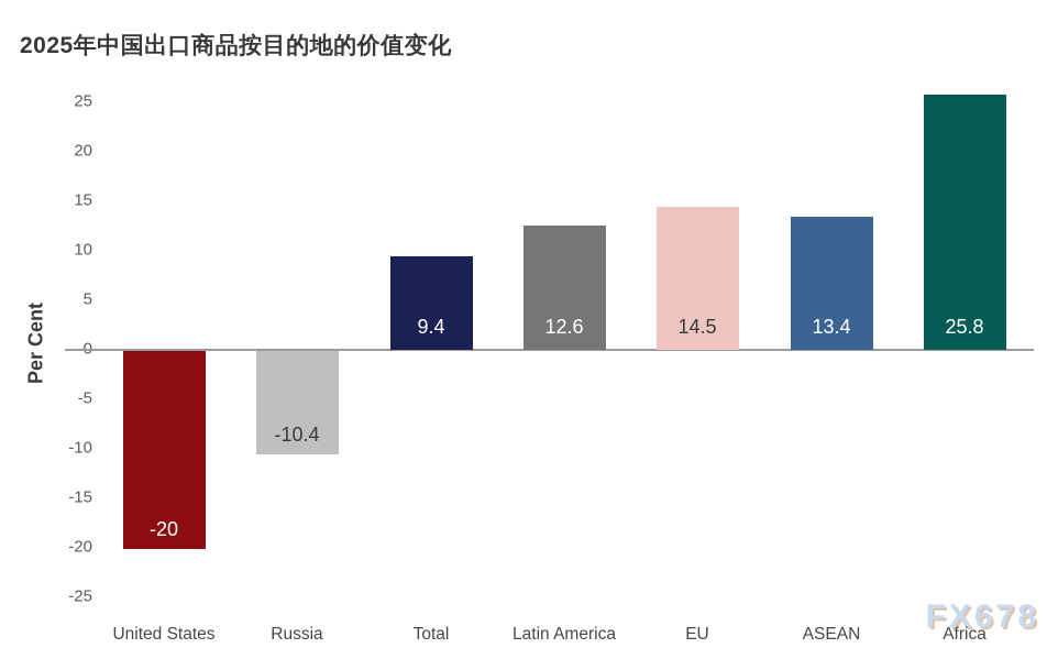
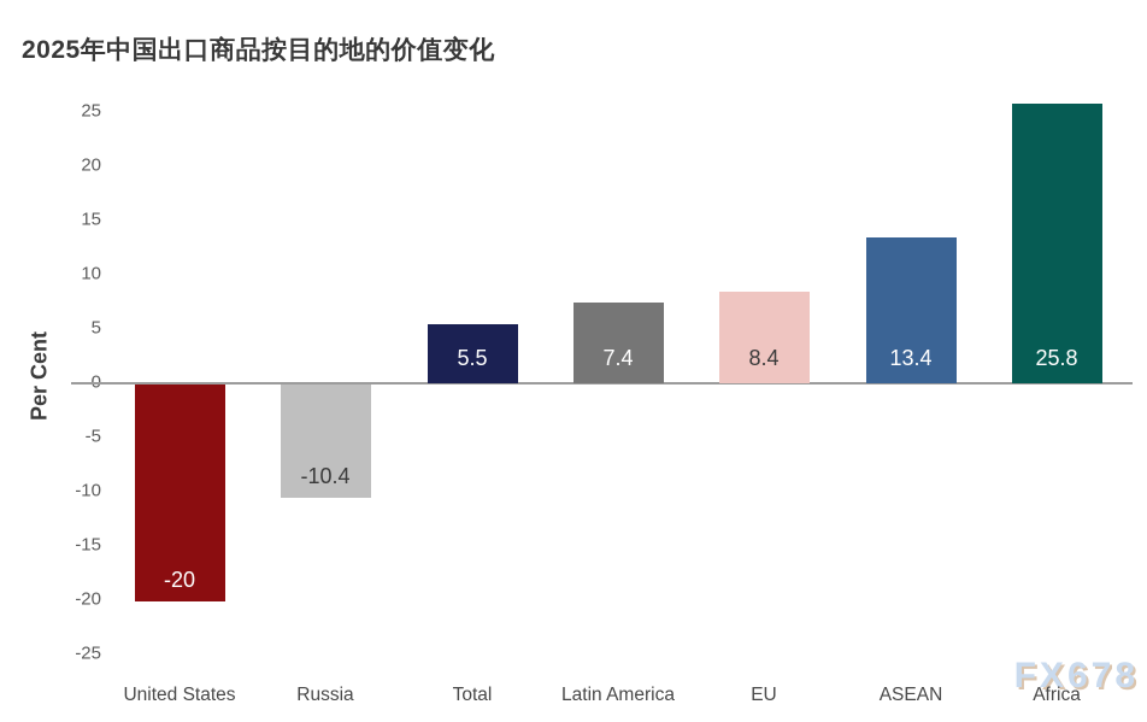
Total: 9.4 -> 5.5
Latin America: 12.6 -> 7.4
EU: 14.5 -> 8.4
